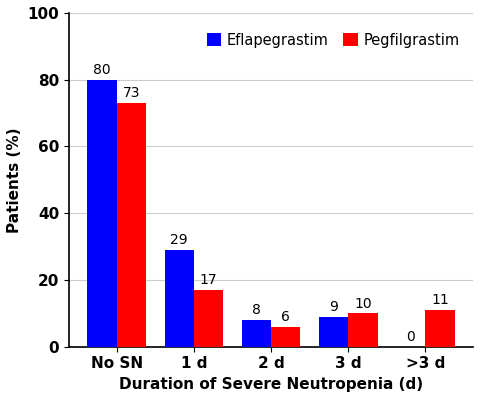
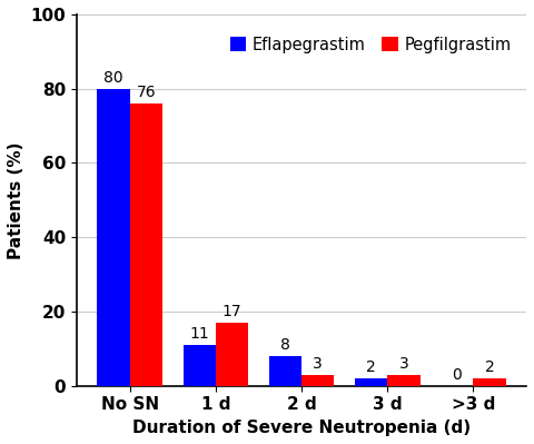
Pegfilgrastim/No SN: 73 -> 76
Eflapegrastim/1 d: 29 -> 11
Pegfilgrastim/2 d: 6 -> 3
Eflapegrastim/3 d: 9 -> 2
Pegfilgrastim/3 d: 10 -> 3
Pegfilgrastim/>3 d: 11 -> 2
